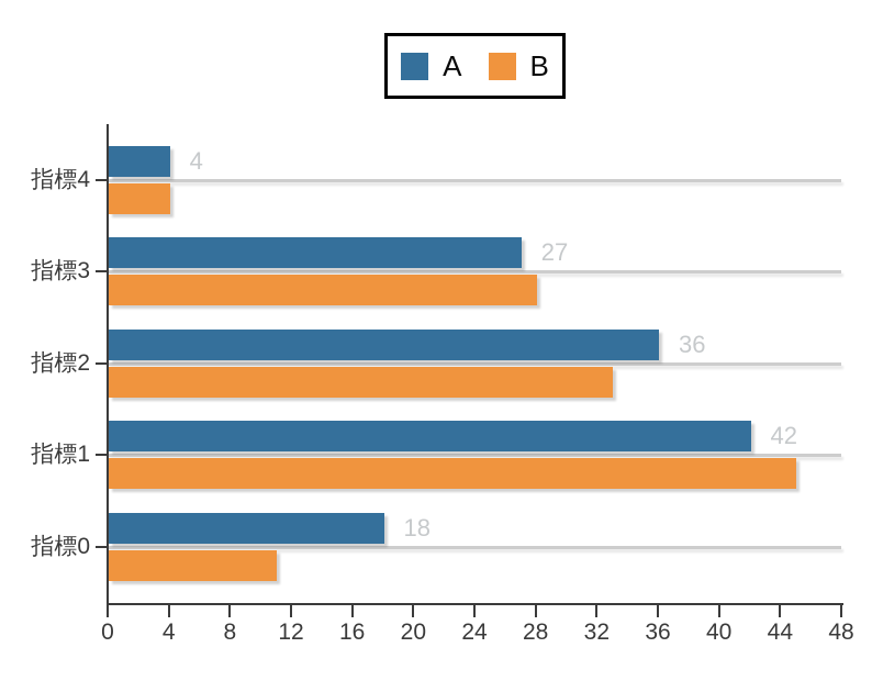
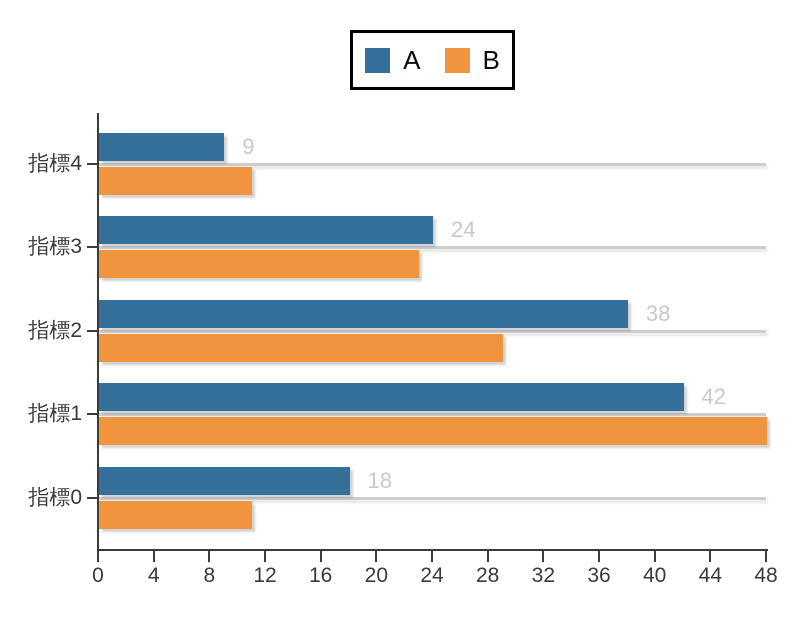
A/指標4: 4 -> 9
B/指標4: 4 -> 11
A/指標3: 27 -> 24
B/指標3: 28 -> 23
A/指標2: 36 -> 38
B/指標2: 33 -> 29
B/指標1: 45 -> 48
